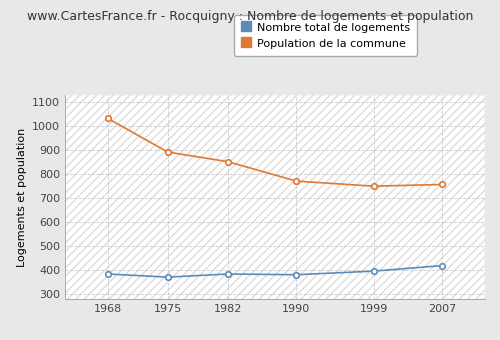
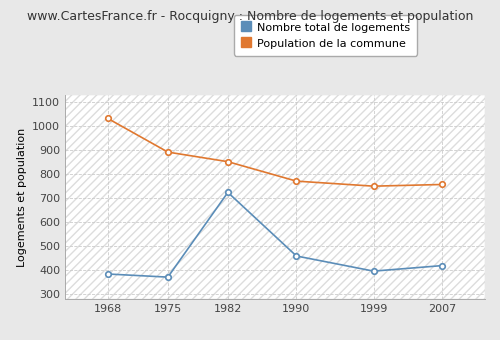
Nombre total de logements/1982: 385 -> 725
Nombre total de logements/1990: 382 -> 460
